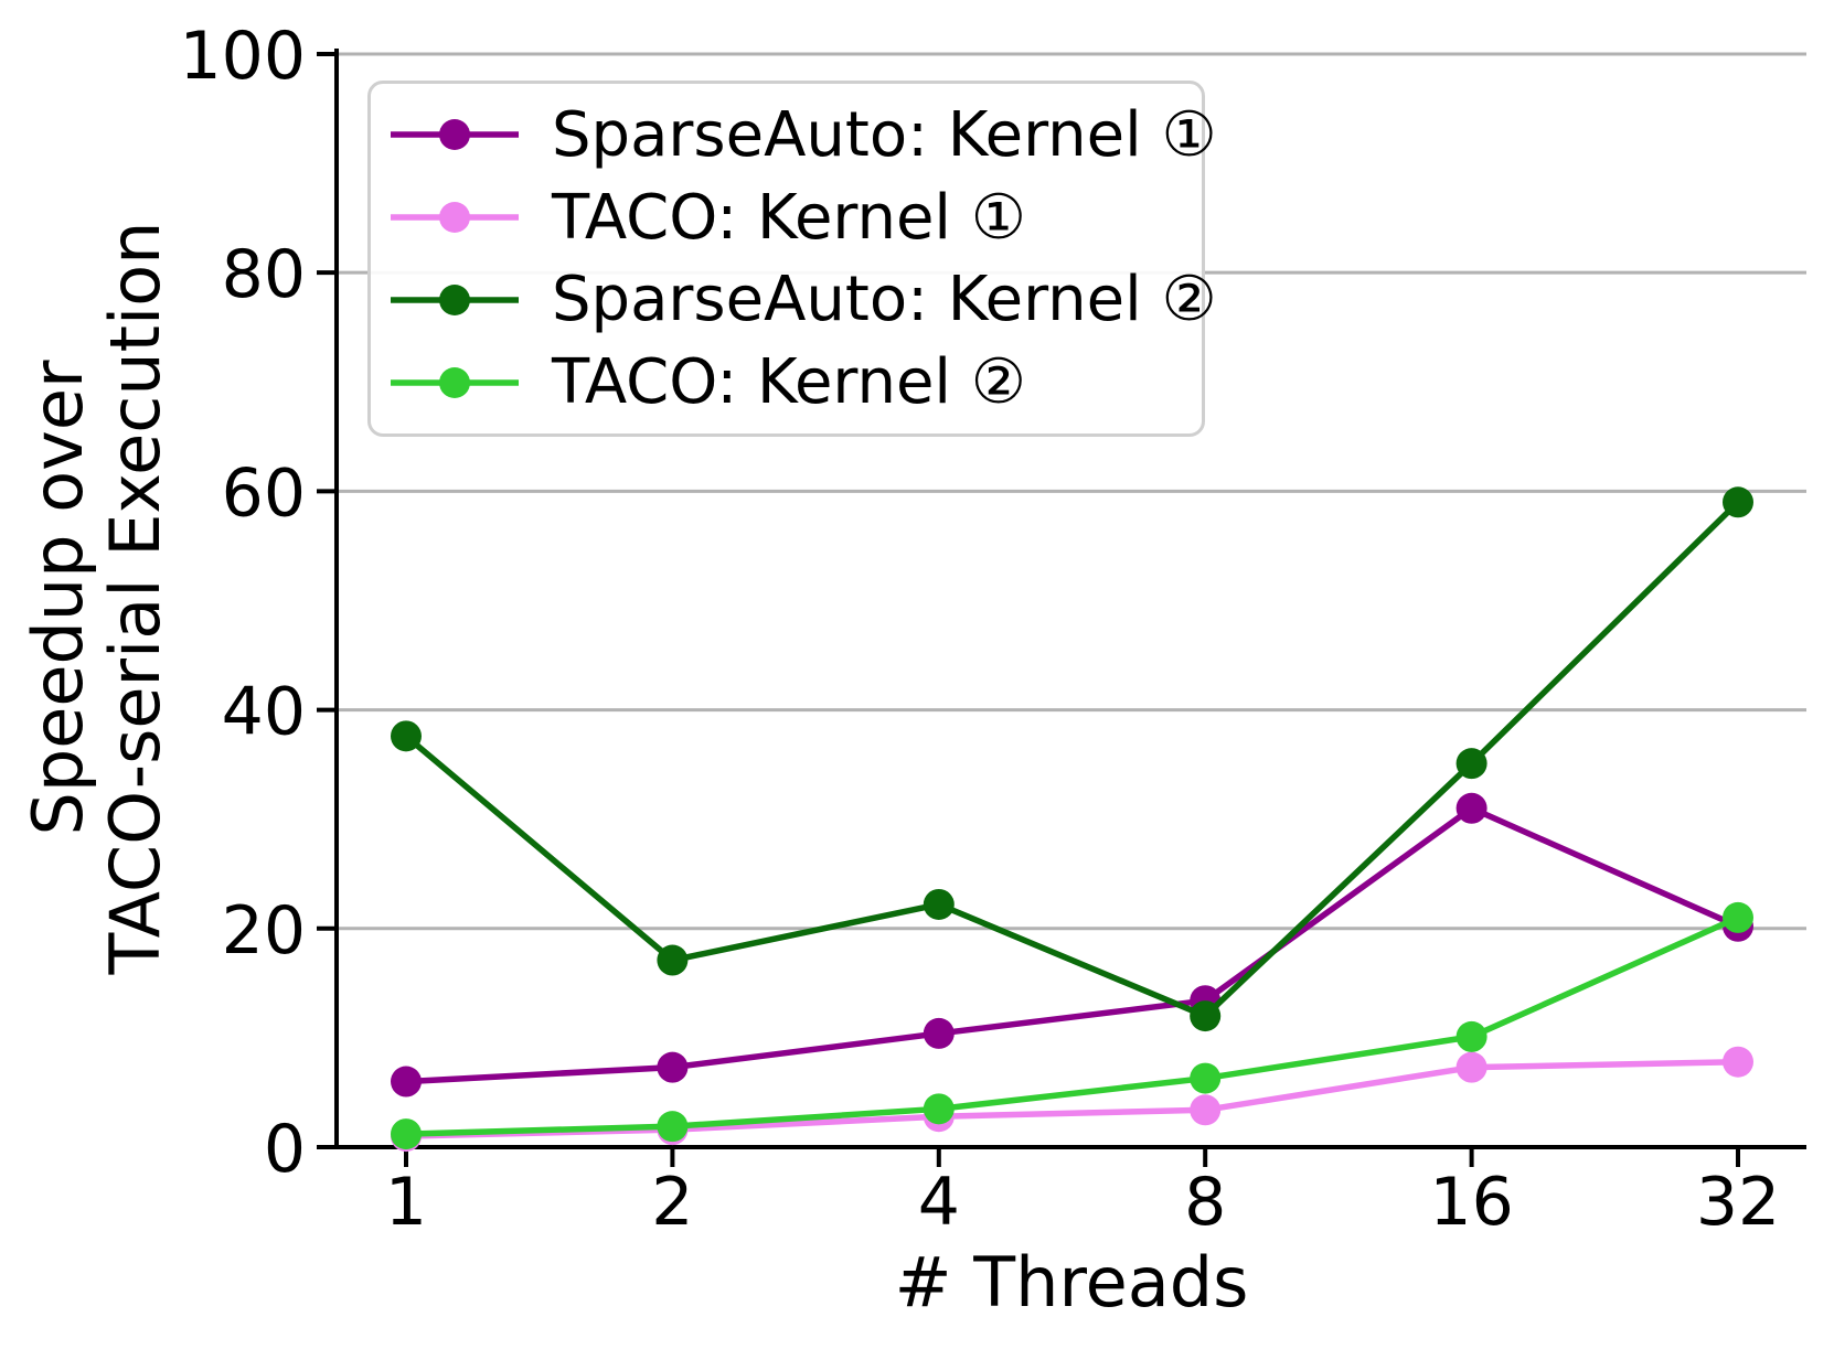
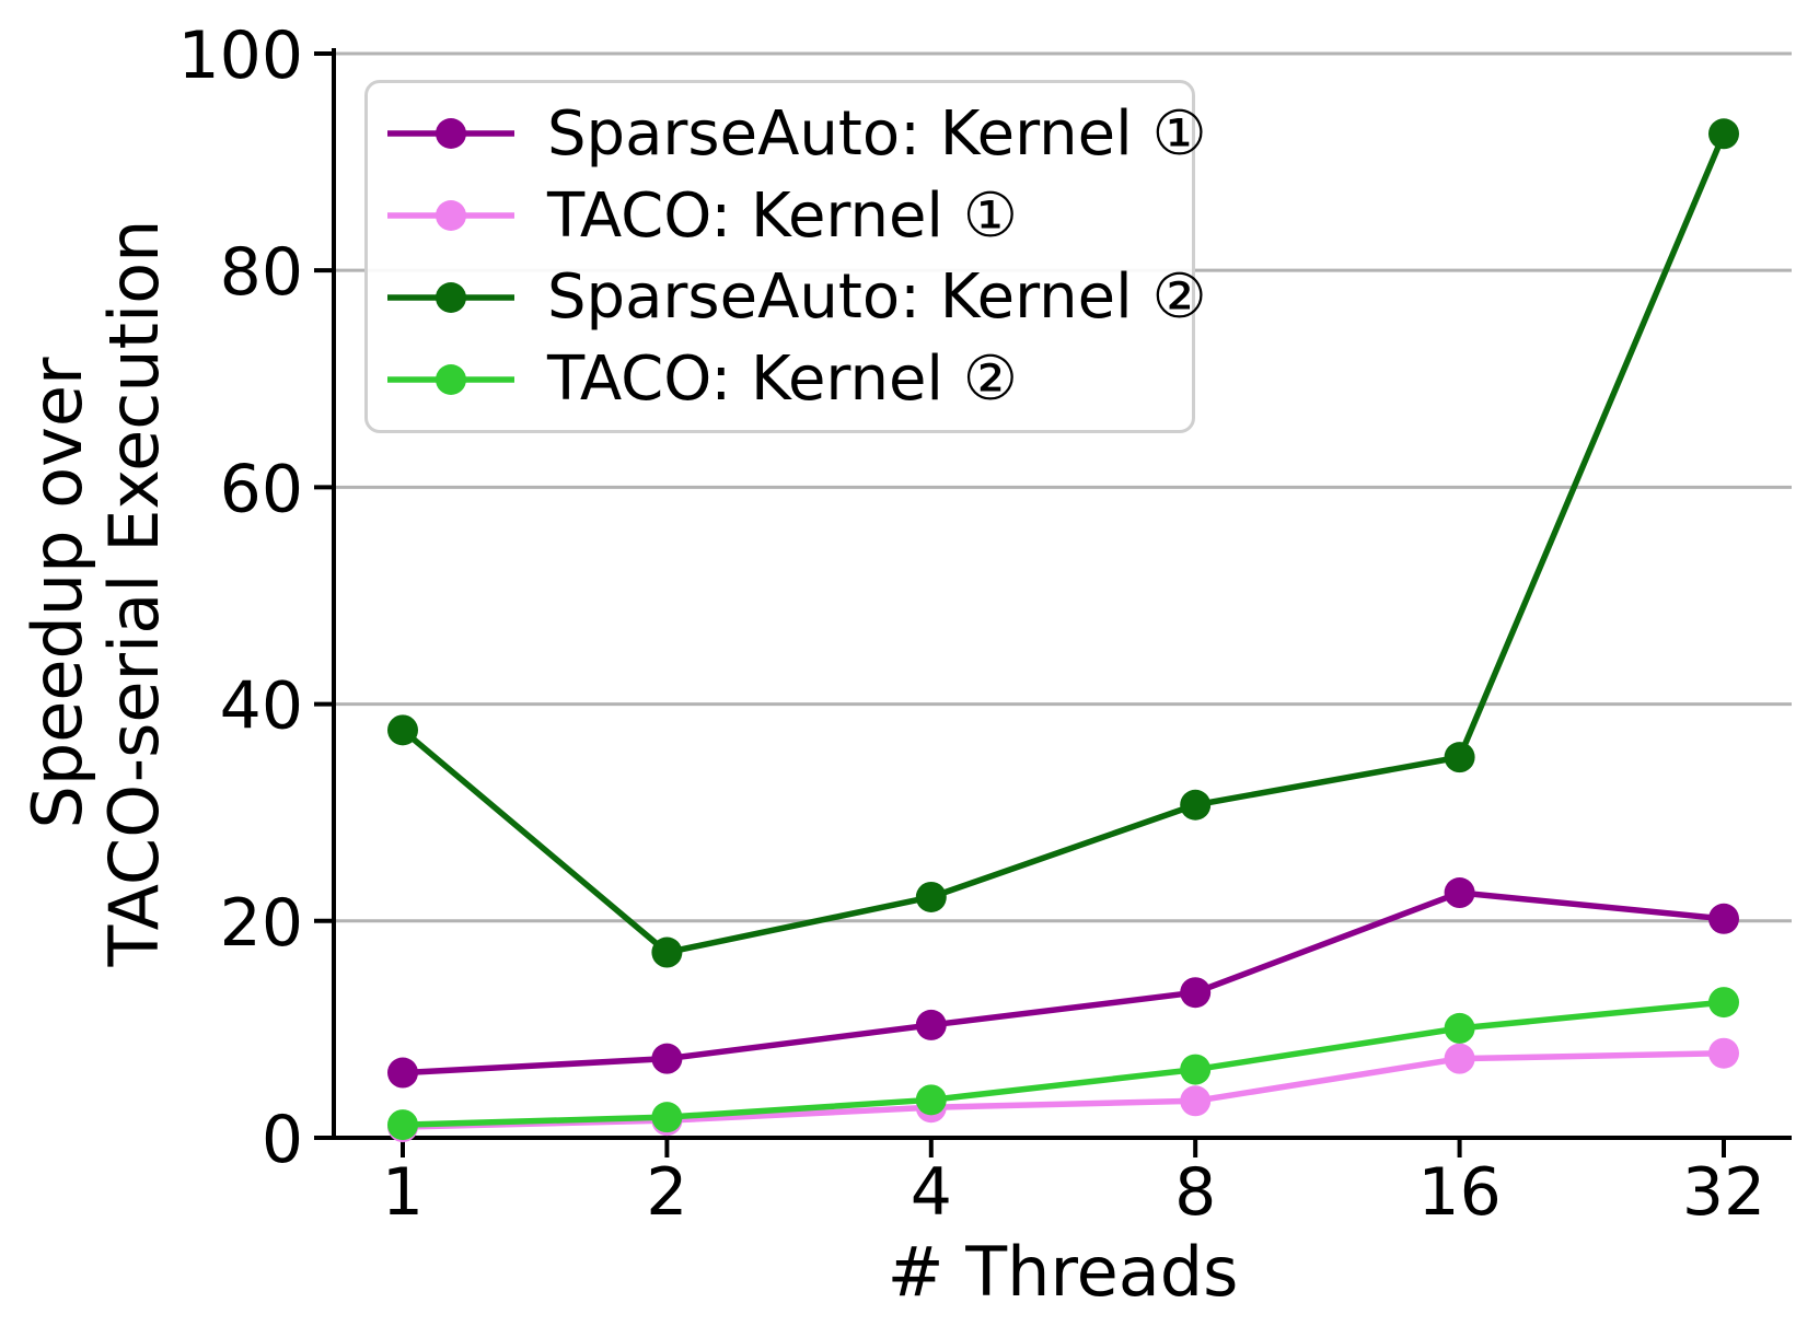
SparseAuto: Kernel ②/8: 12 -> 31
SparseAuto: Kernel ①/16: 31 -> 23
SparseAuto: Kernel ②/32: 59 -> 93
TACO: Kernel ②/32: 21 -> 12
